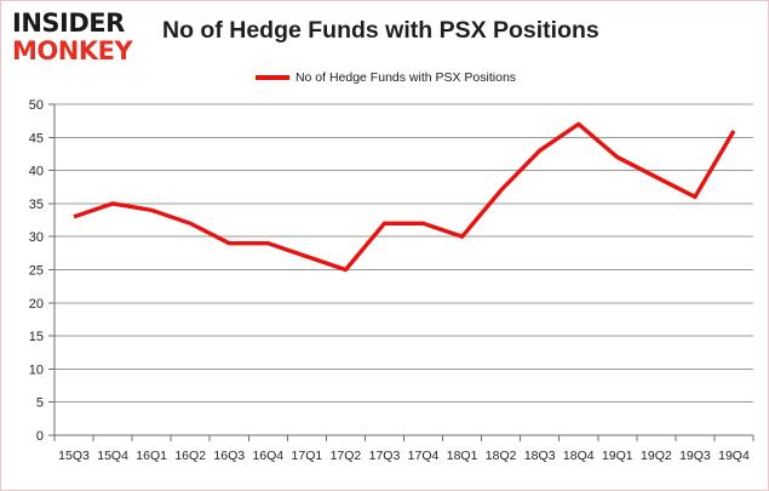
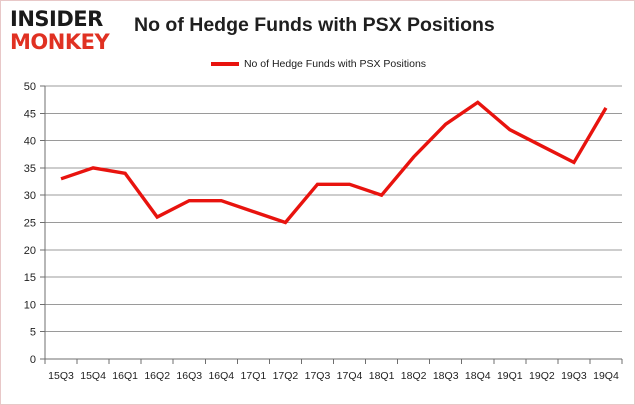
16Q2: 32 -> 26
